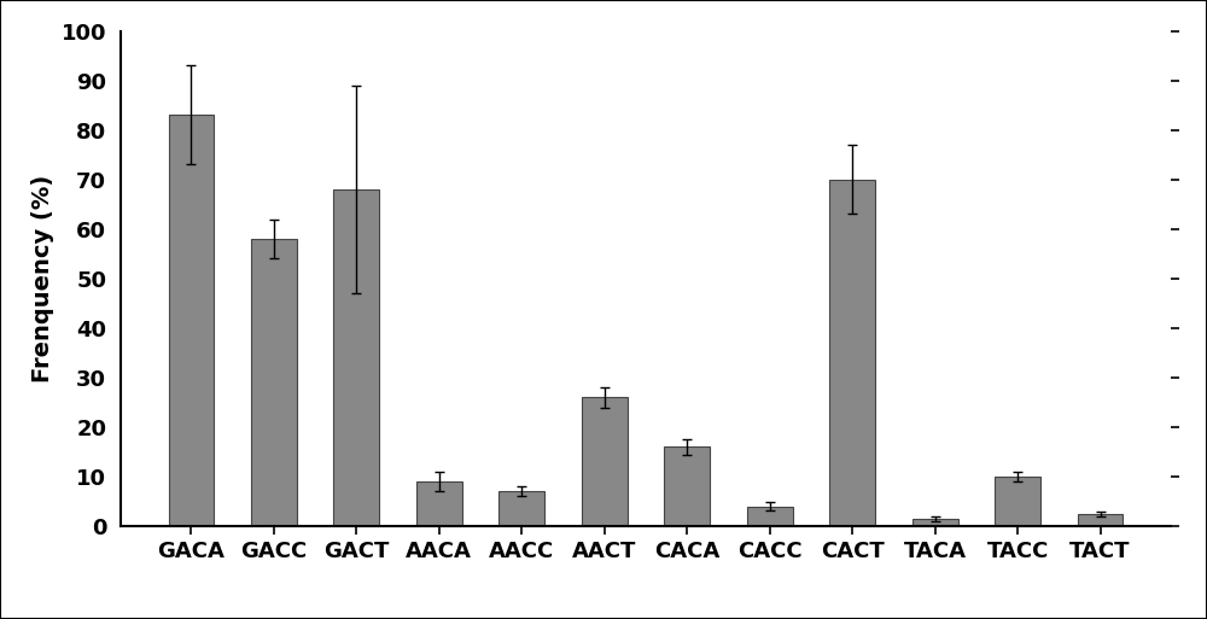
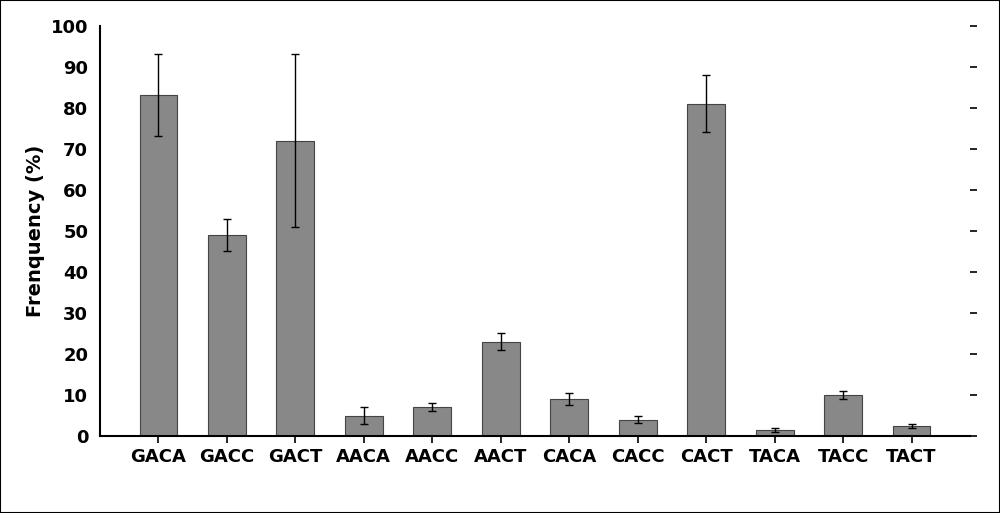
GACC: 58.0 -> 49.0
GACT: 68.0 -> 72.0
AACA: 9.0 -> 5.0
AACT: 26.0 -> 23.0
CACA: 16.0 -> 9.0
CACT: 70.0 -> 81.0
